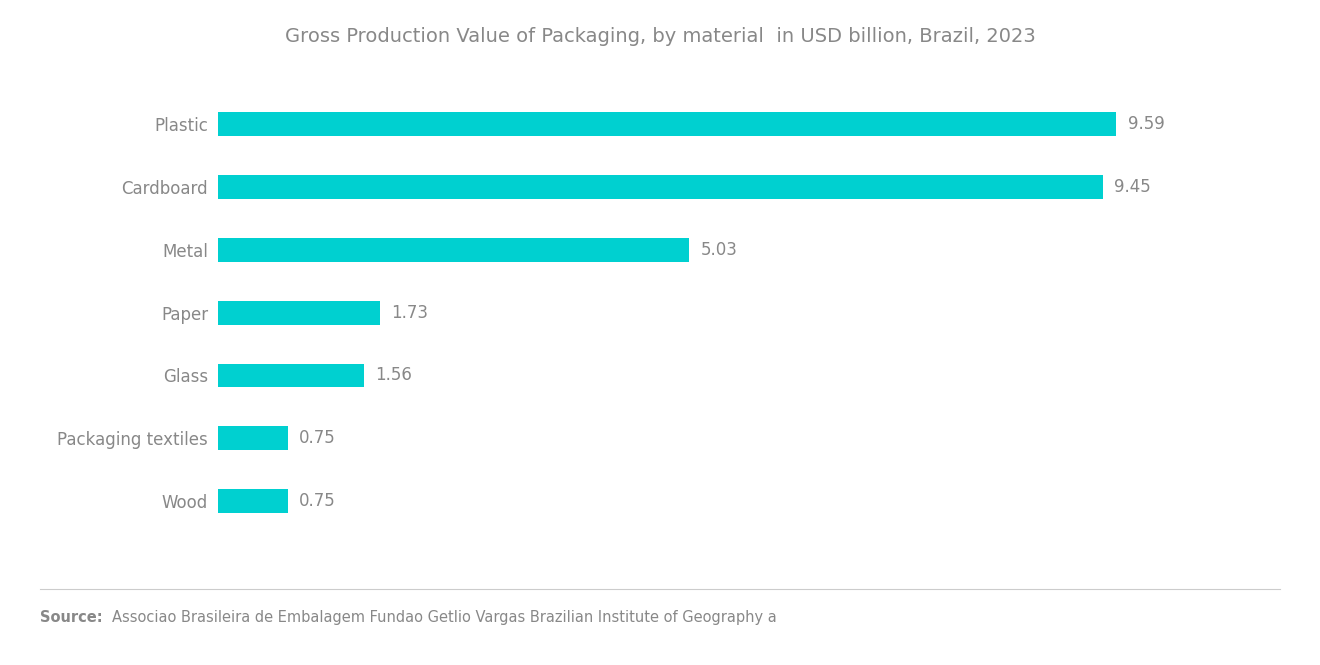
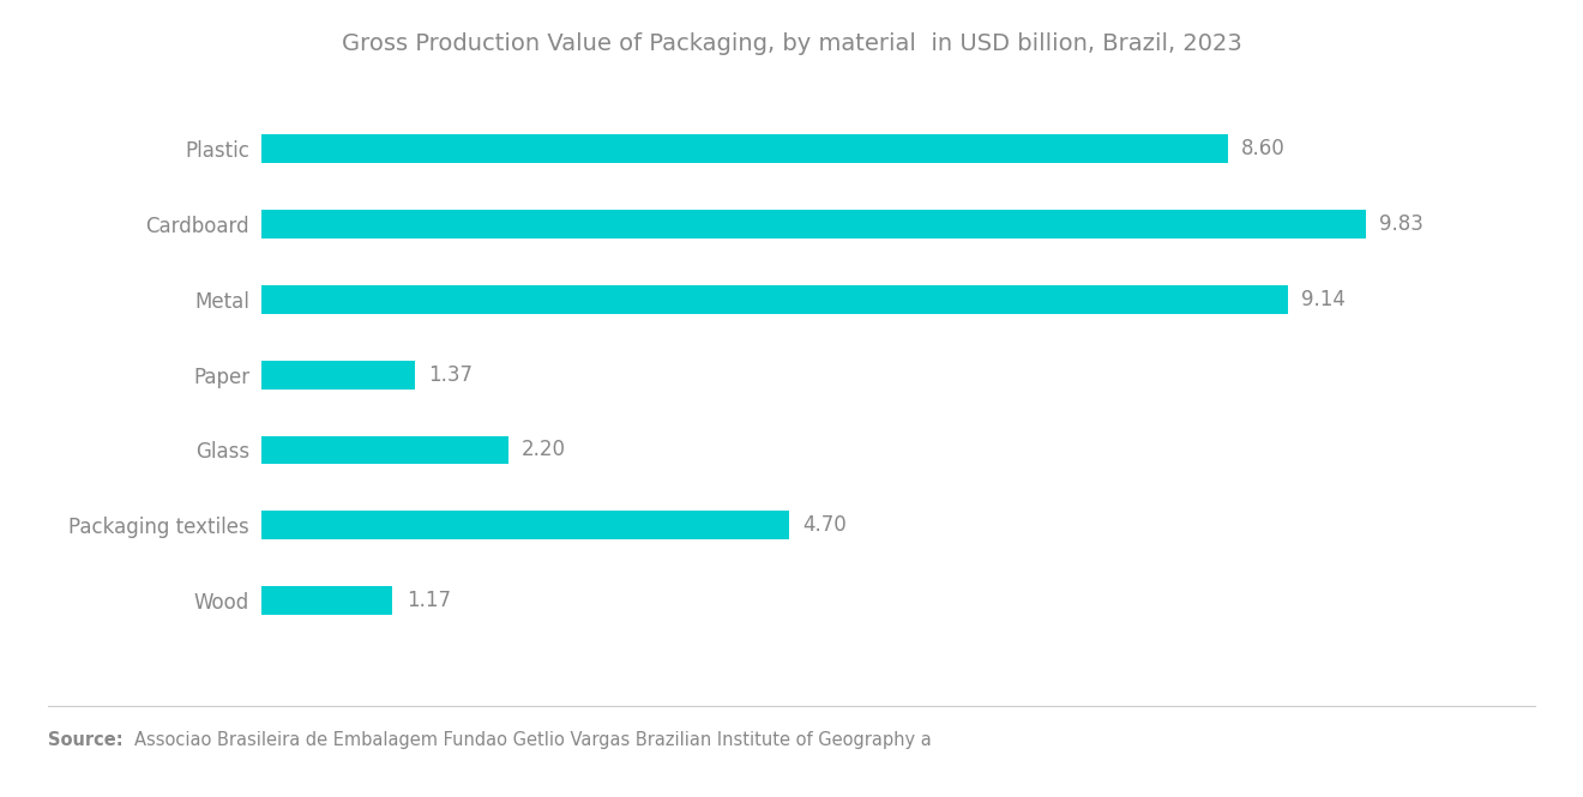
Plastic: 9.59 -> 8.60
Cardboard: 9.45 -> 9.83
Metal: 5.03 -> 9.14
Paper: 1.73 -> 1.37
Glass: 1.56 -> 2.20
Packaging textiles: 0.75 -> 4.70
Wood: 0.75 -> 1.17
